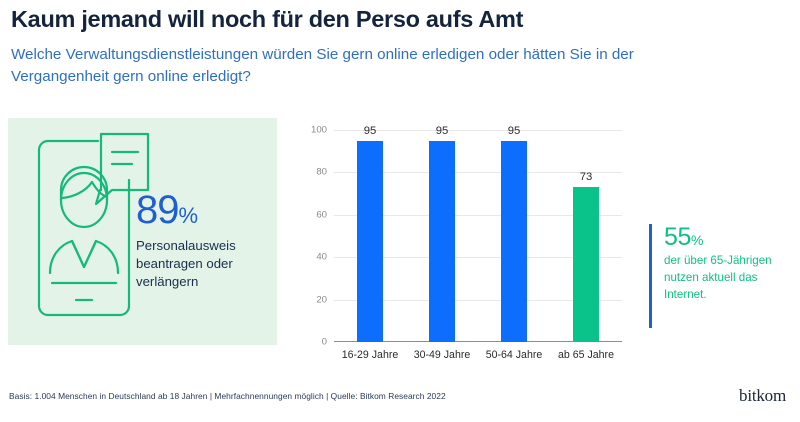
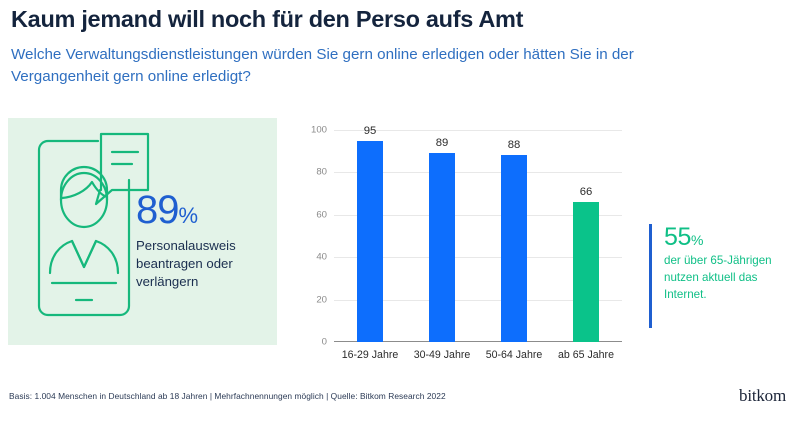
30-49 Jahre: 95 -> 89
50-64 Jahre: 95 -> 88
ab 65 Jahre: 73 -> 66
